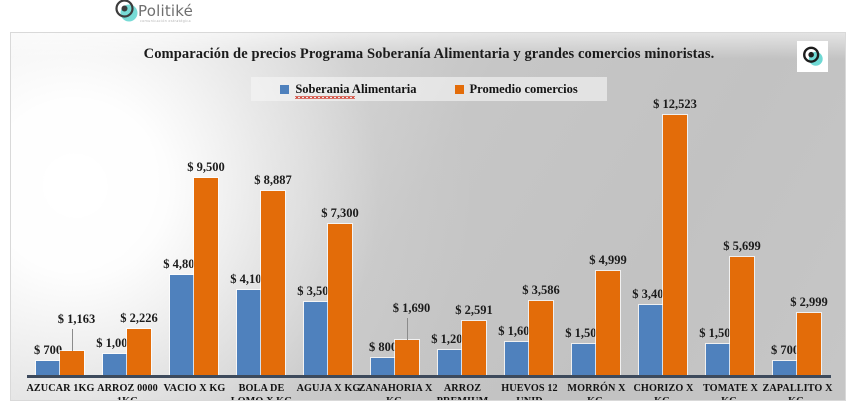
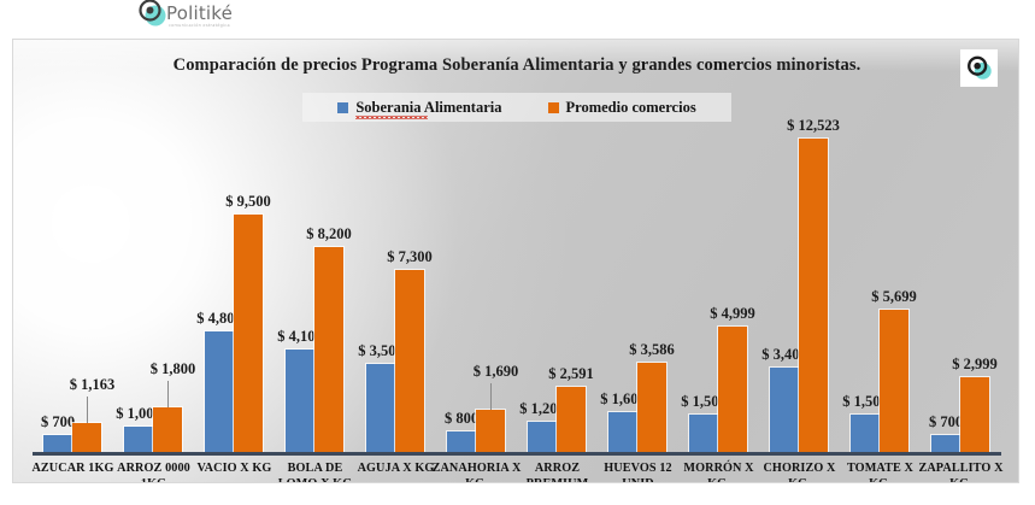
Promedio comercios/ARROZ 0000 1KG: 2,226 -> 1,800
Promedio comercios/BOLA DE LOMO X KG: 8,887 -> 8,200
